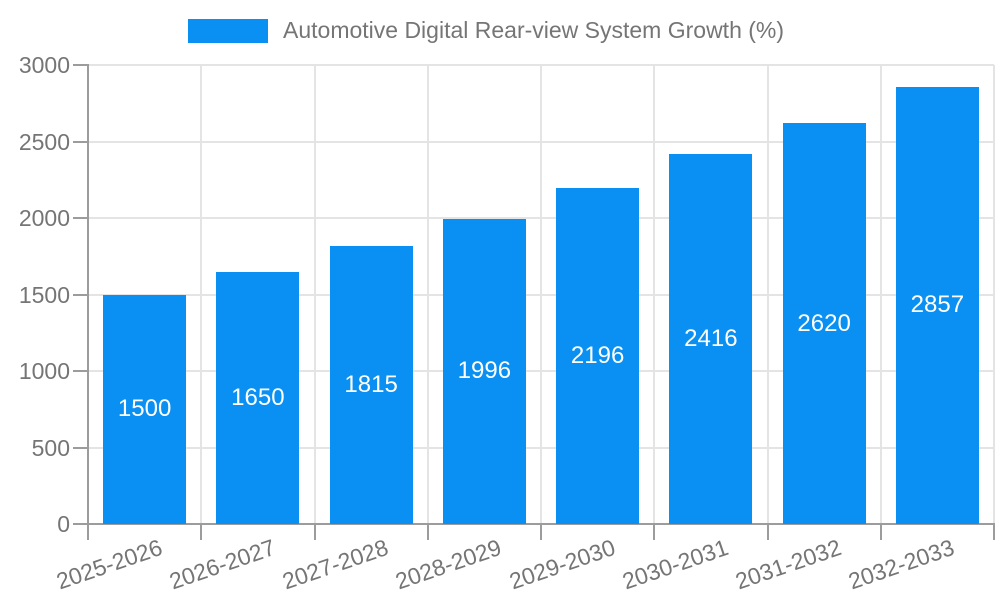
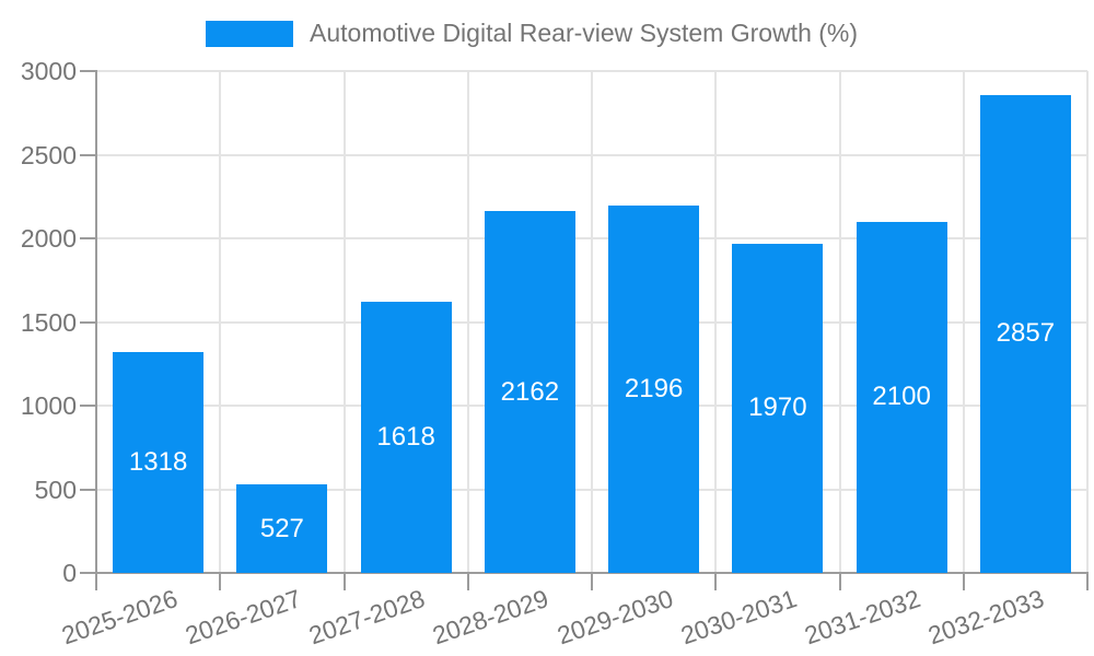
2025-2026: 1500 -> 1318
2026-2027: 1650 -> 527
2027-2028: 1815 -> 1618
2028-2029: 1996 -> 2162
2030-2031: 2416 -> 1970
2031-2032: 2620 -> 2100
